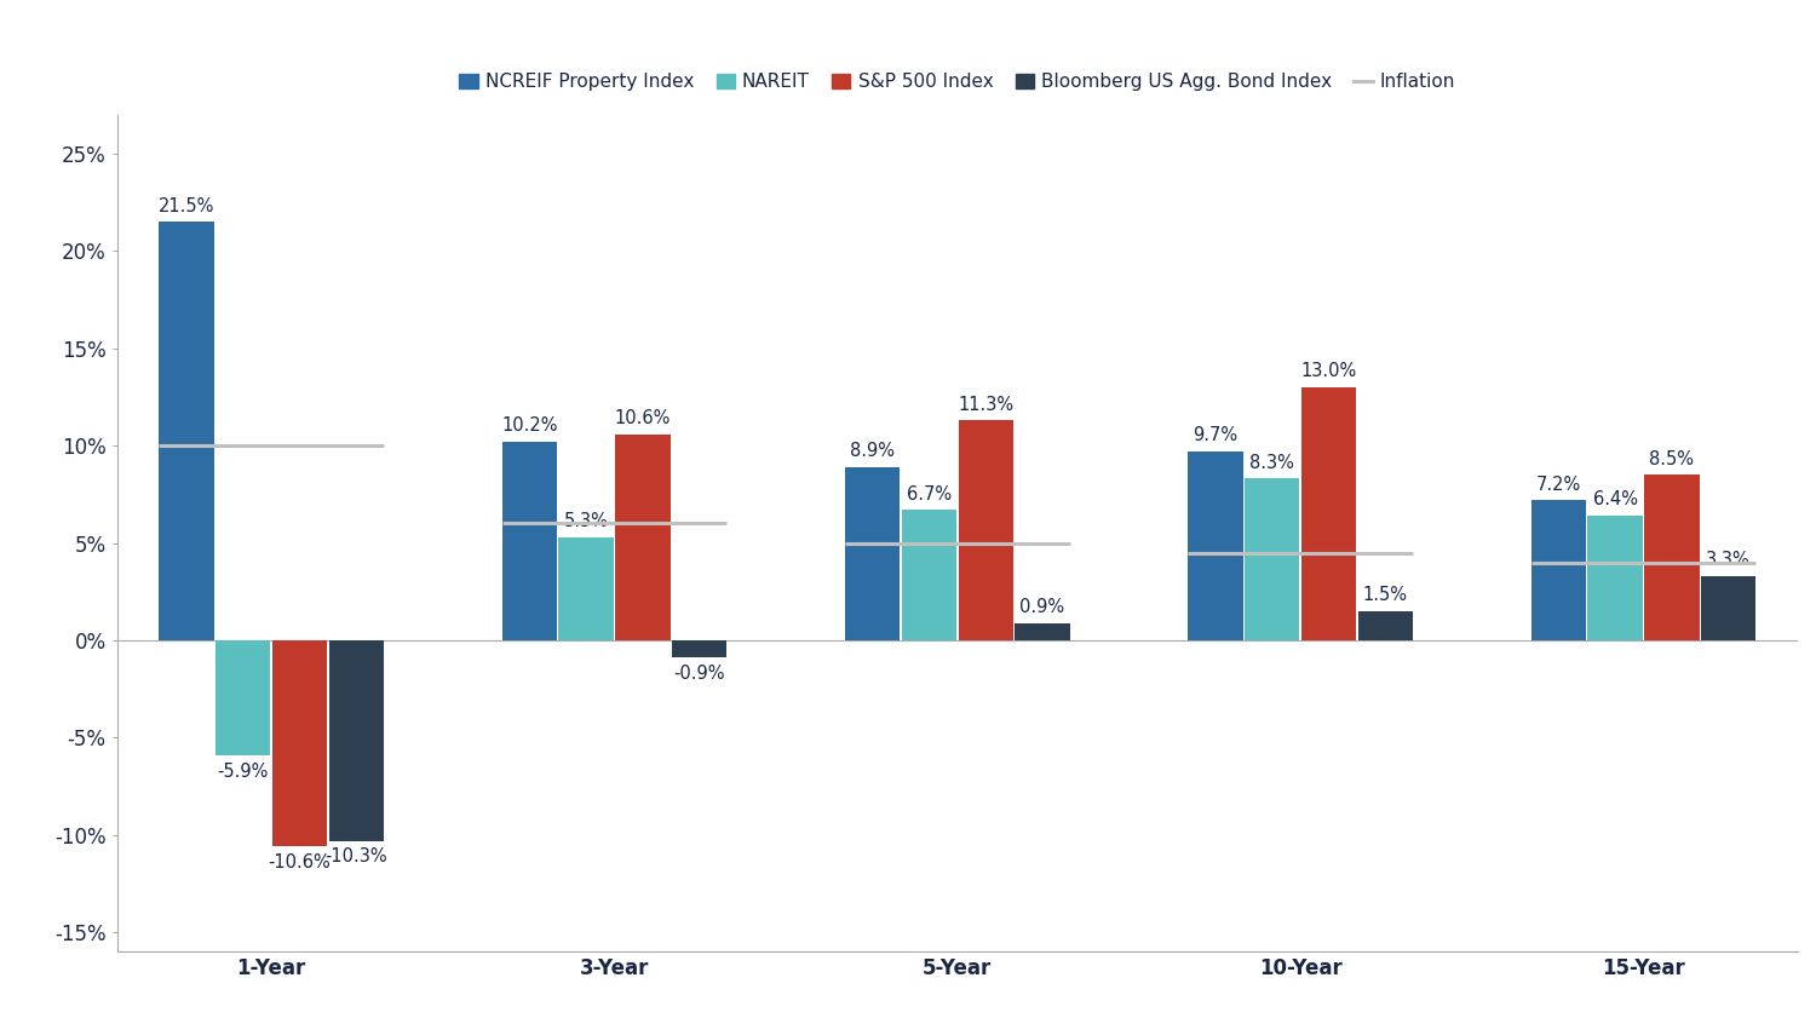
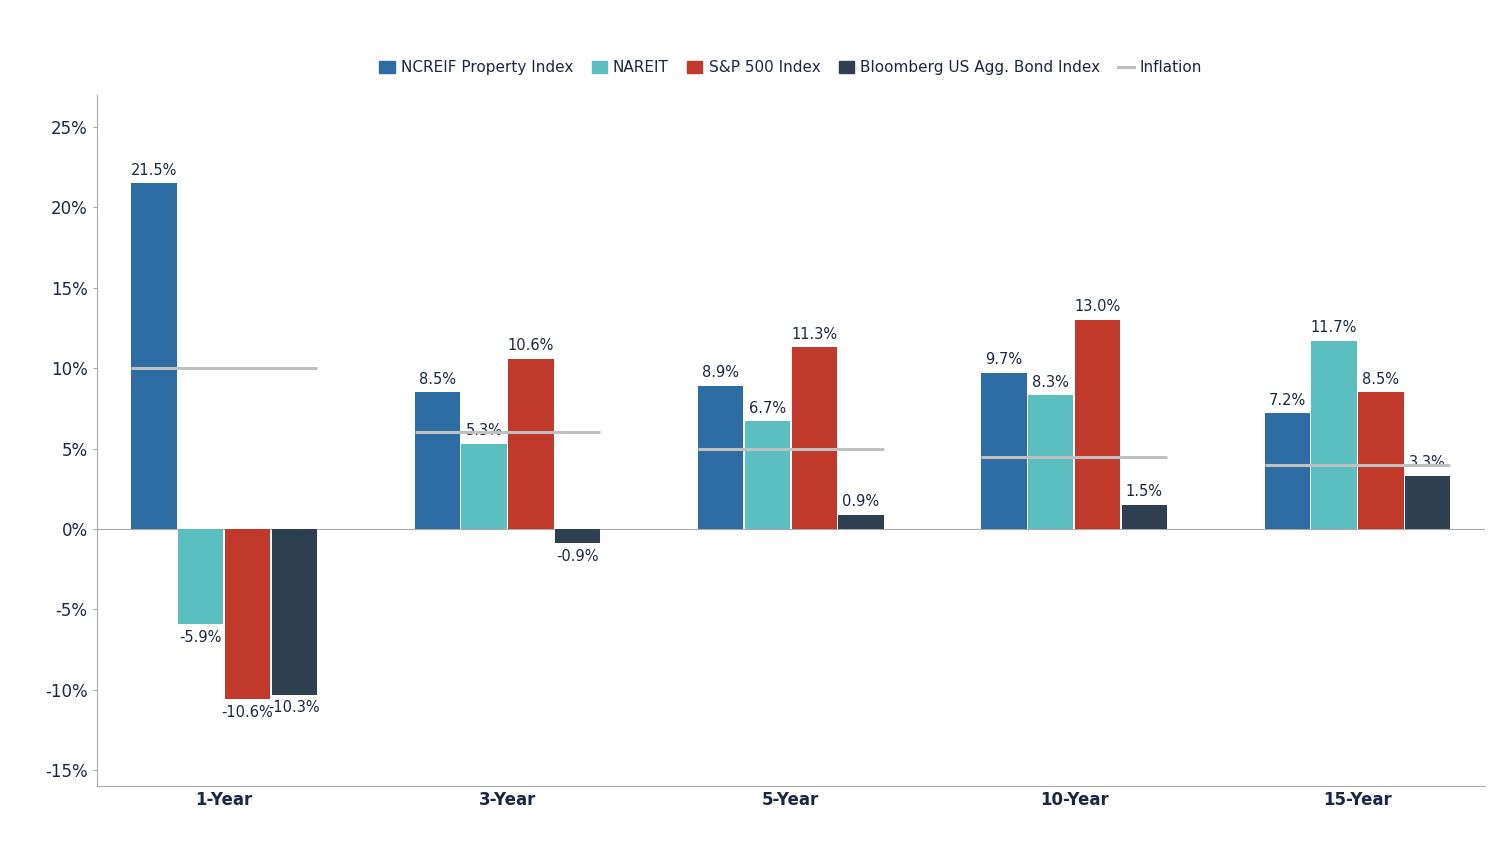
NCREIF Property Index/3-Year: 10.2% -> 8.5%
NAREIT/15-Year: 6.4% -> 11.7%
